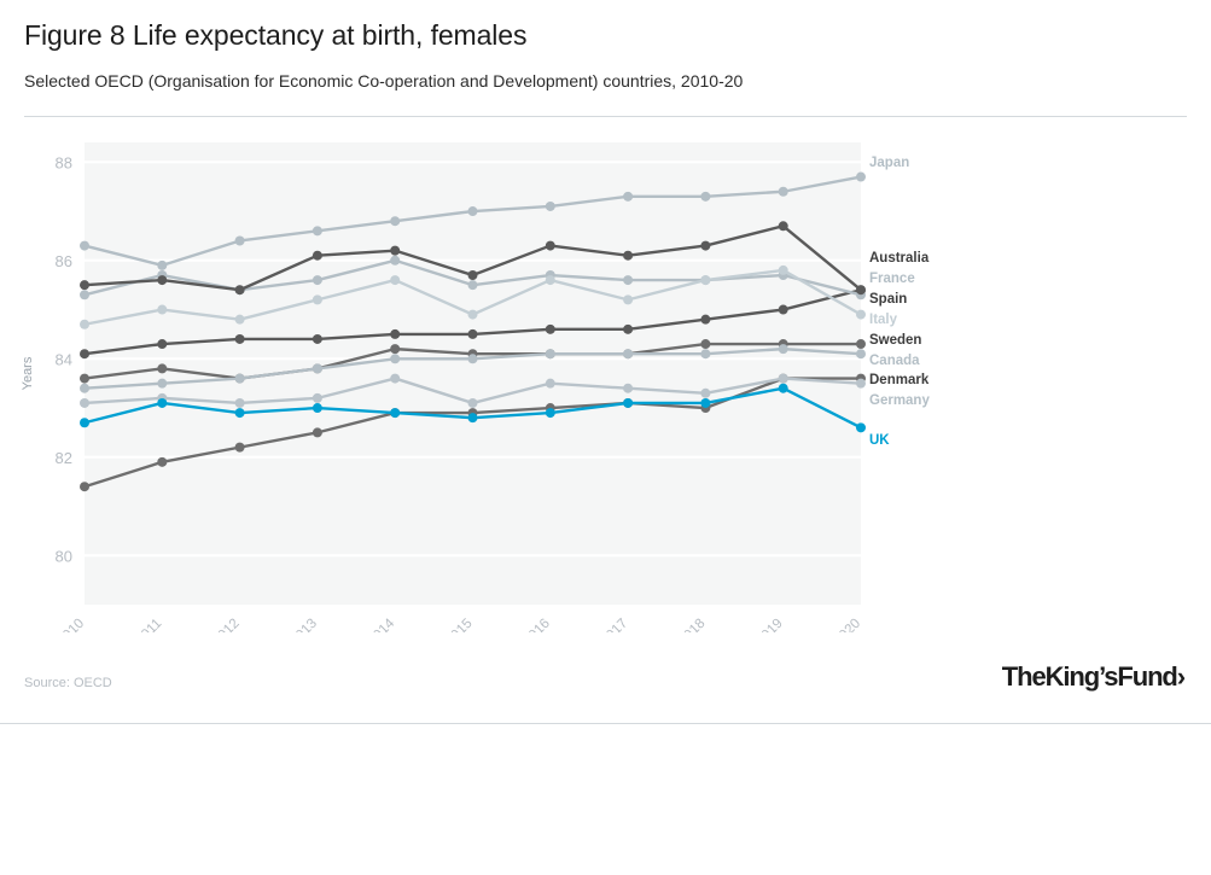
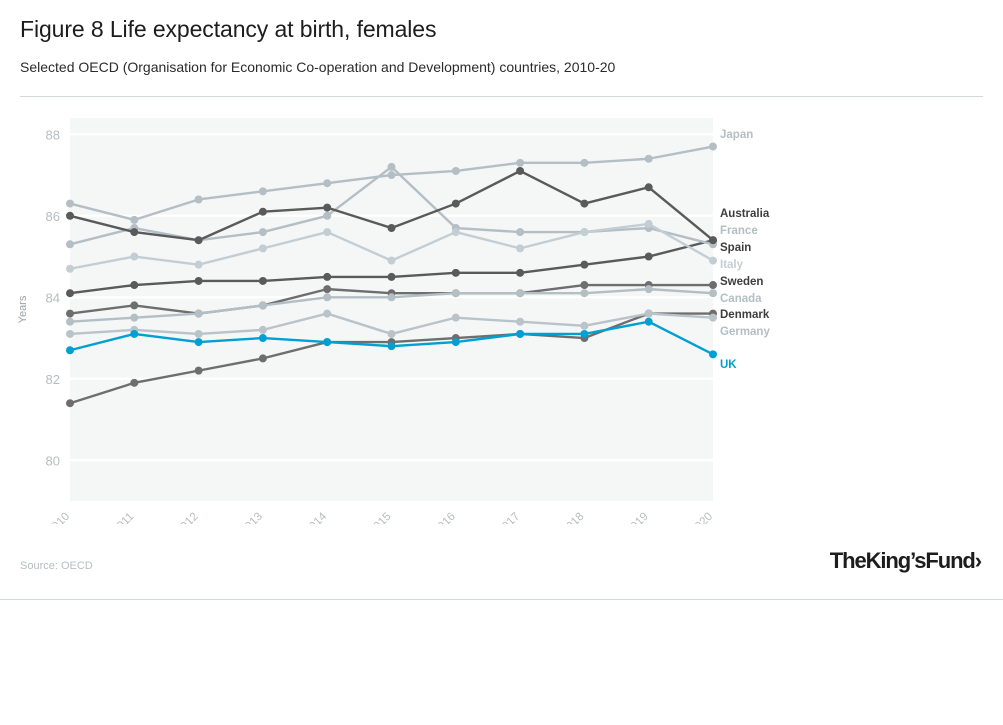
Spain/2010: 85.5 -> 86.0
France/2015: 85.5 -> 87.2
Spain/2017: 86.1 -> 87.1
